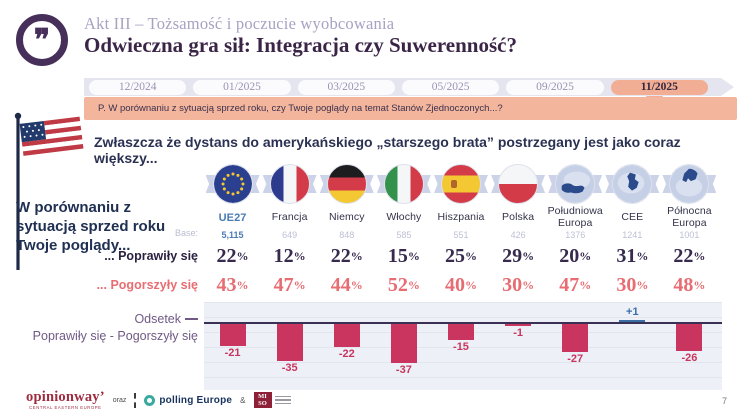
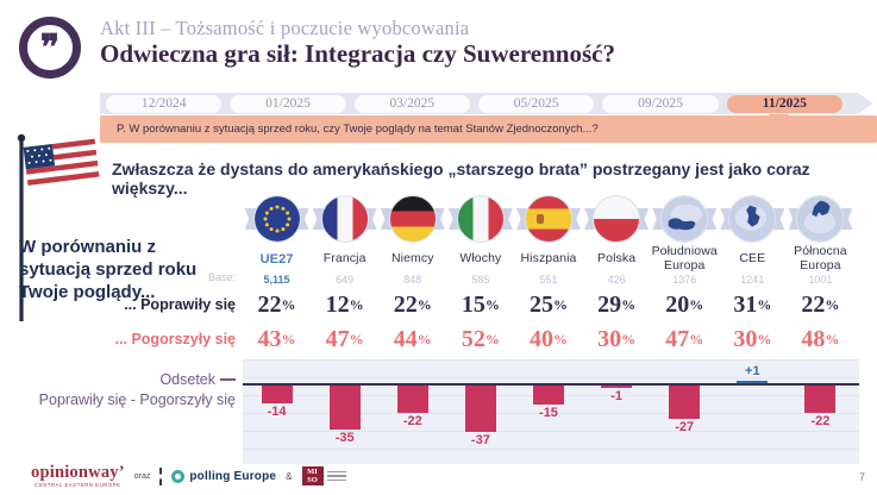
UE27: -21 -> -14
Północna Europa: -26 -> -22
